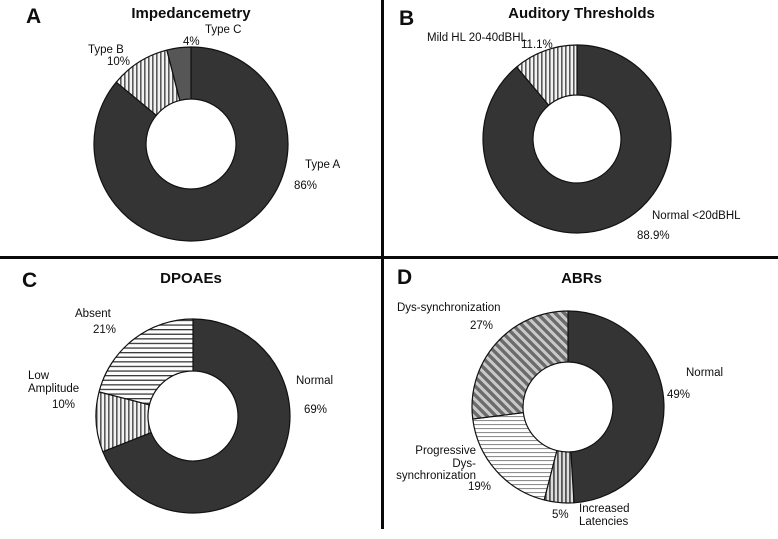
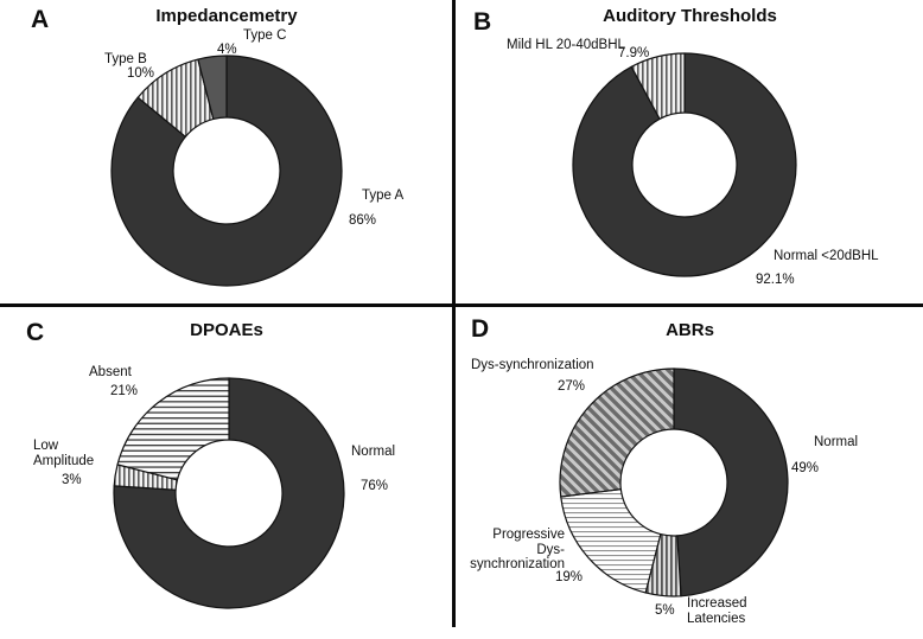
Auditory Thresholds/Normal <20dBHL: 88.9% -> 92.1%
Auditory Thresholds/Mild HL 20-40dBHL: 11.1% -> 7.9%
DPOAEs/Normal: 69% -> 76%
DPOAEs/Low Amplitude: 10% -> 3%
